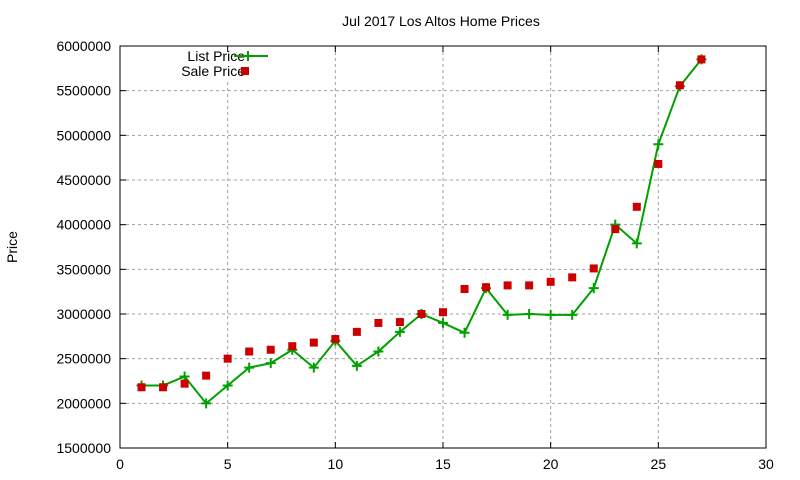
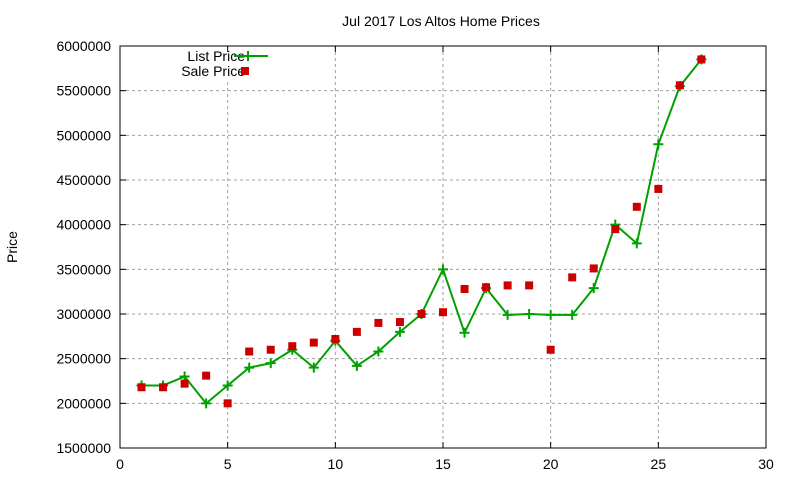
Sale Price/5: 2500000 -> 2000000
List Price/15: 2900000 -> 3500000
Sale Price/20: 3400000 -> 2600000
Sale Price/25: 4700000 -> 4400000
